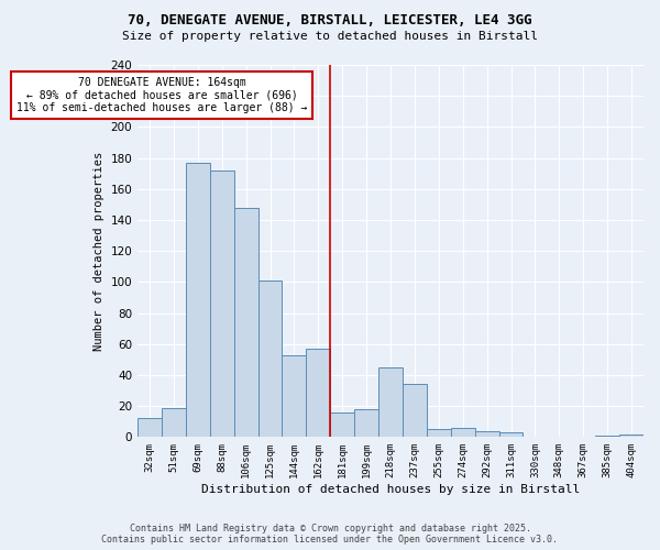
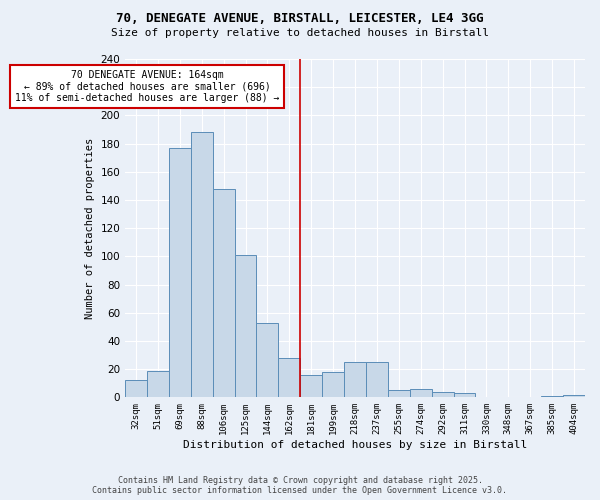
88sqm: 172 -> 188
162sqm: 57 -> 28
218sqm: 45 -> 25
237sqm: 34 -> 25
